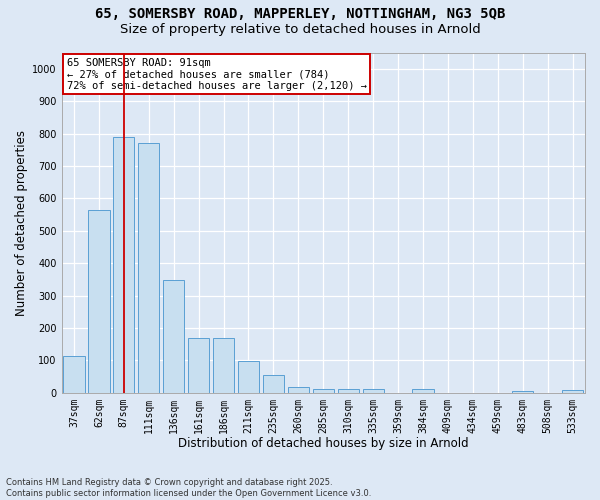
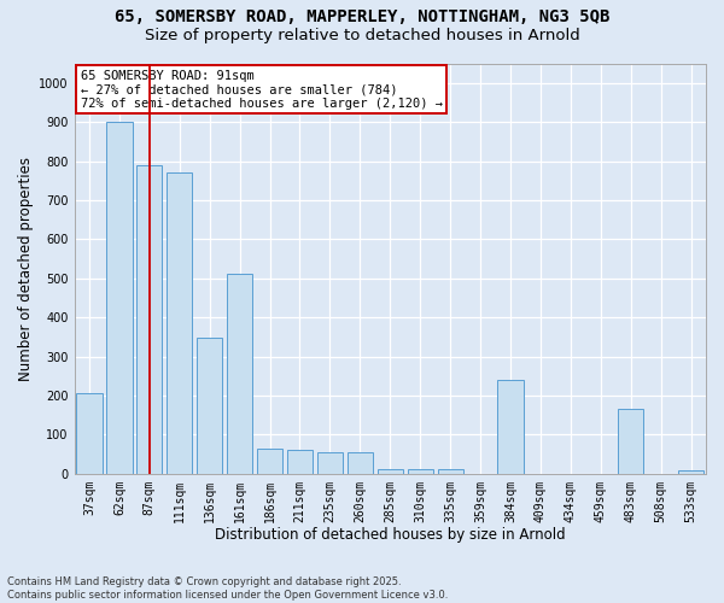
37sqm: 112 -> 205
62sqm: 563 -> 900
161sqm: 168 -> 510
186sqm: 168 -> 65
211sqm: 98 -> 60
260sqm: 18 -> 55
384sqm: 10 -> 240
483sqm: 5 -> 165
